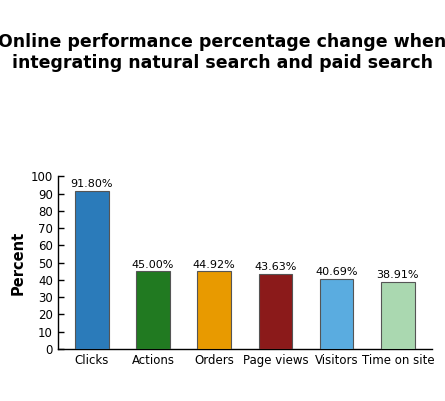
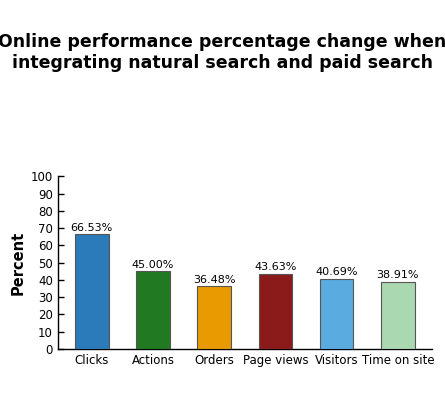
Clicks: 91.80% -> 66.53%
Orders: 44.92% -> 36.48%
